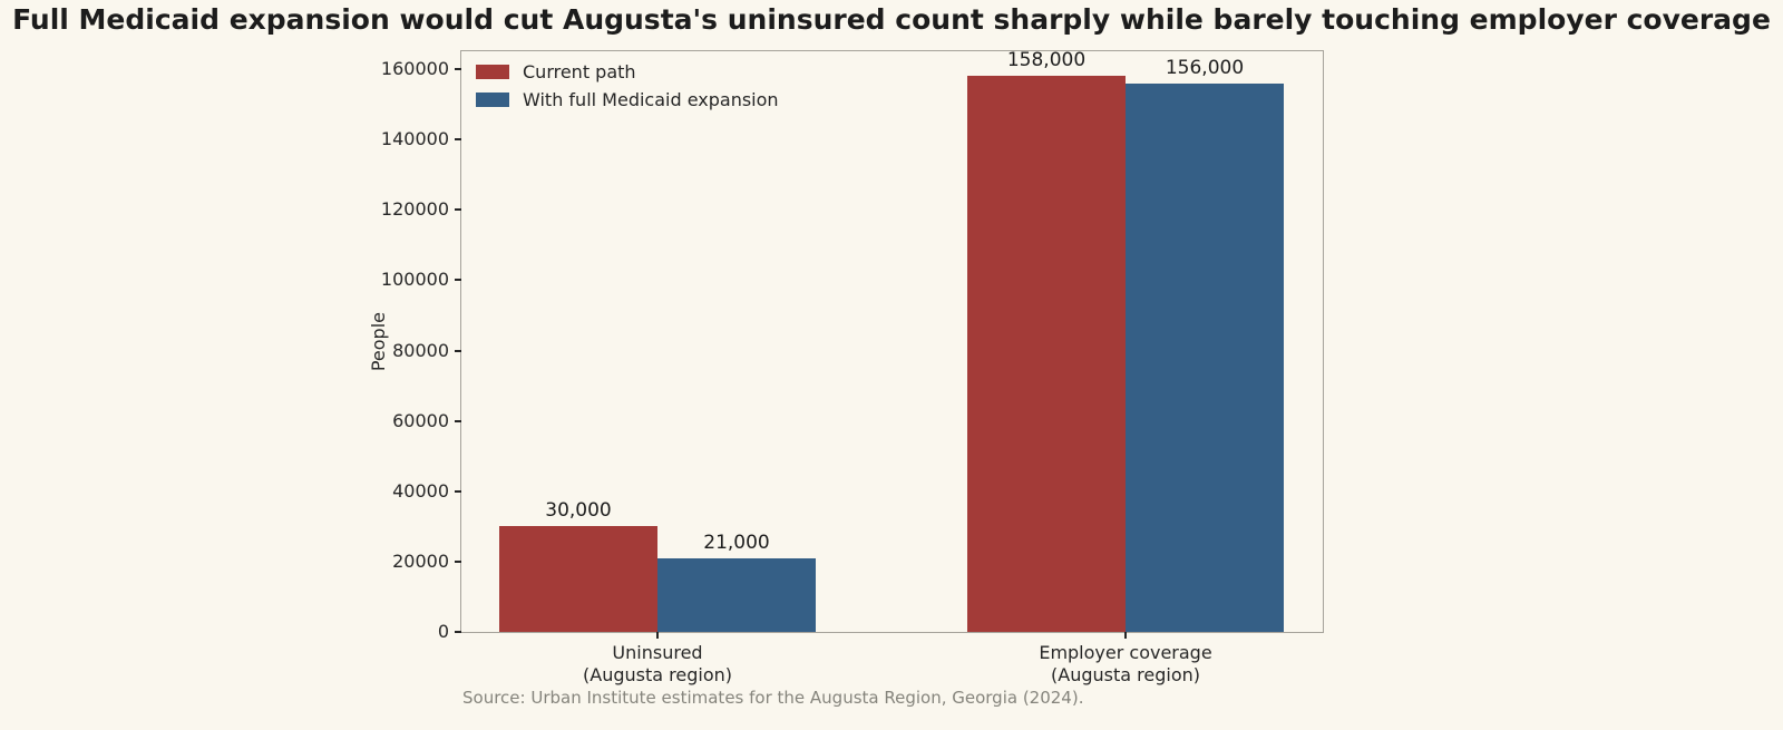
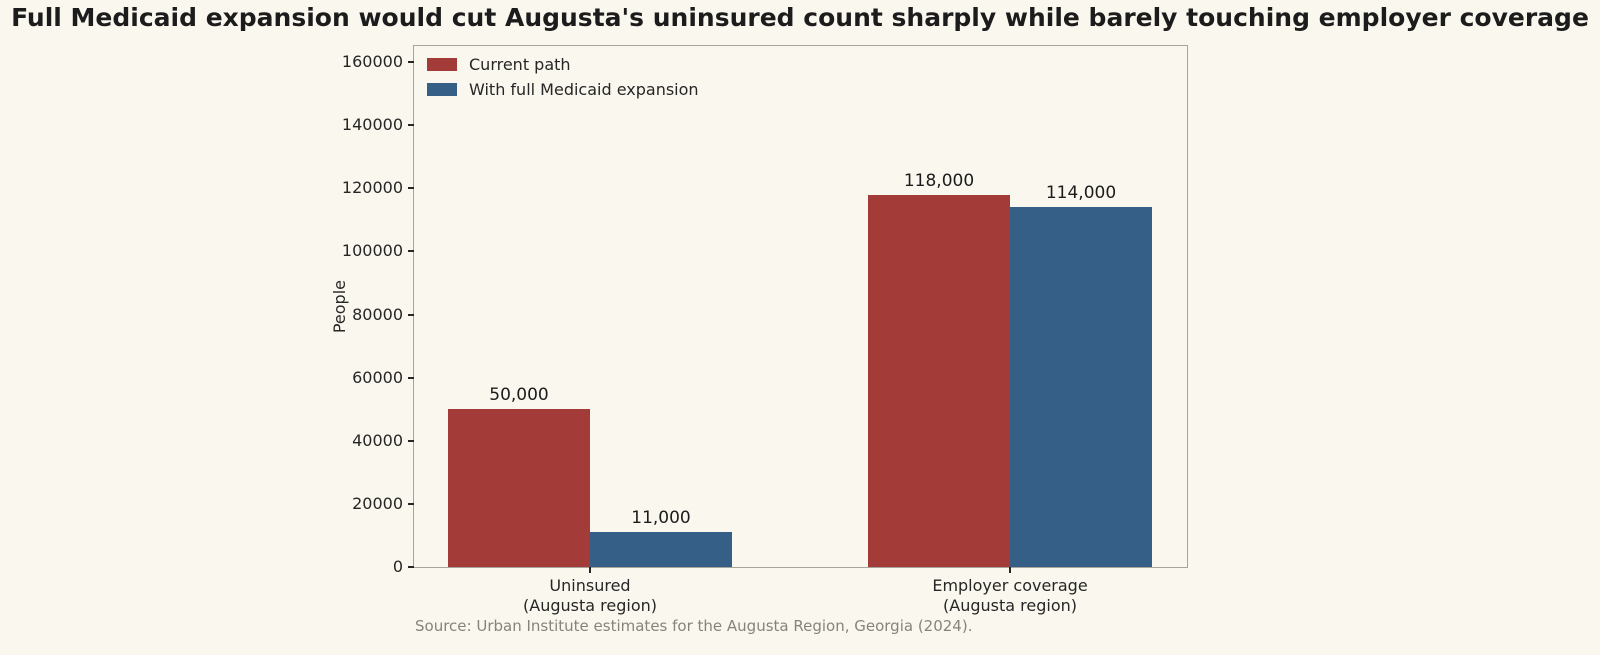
Current path/Uninsured (Augusta region): 30,000 -> 50,000
With full Medicaid expansion/Uninsured (Augusta region): 21,000 -> 11,000
Current path/Employer coverage (Augusta region): 158,000 -> 118,000
With full Medicaid expansion/Employer coverage (Augusta region): 156,000 -> 114,000
